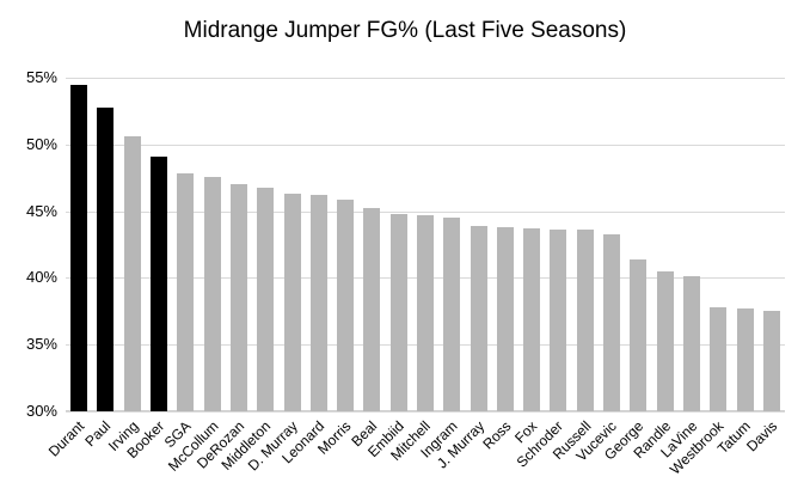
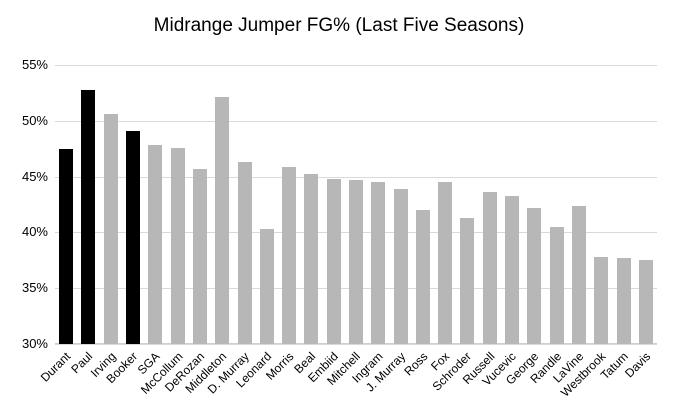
Durant: 54.5% -> 47.5%
DeRozan: 47.0% -> 45.7%
Middleton: 46.8% -> 52.1%
Leonard: 46.2% -> 40.3%
Ross: 43.8% -> 42.0%
Fox: 43.7% -> 44.5%
Schroder: 43.6% -> 41.3%
George: 41.4% -> 42.2%
LaVine: 40.1% -> 42.4%
